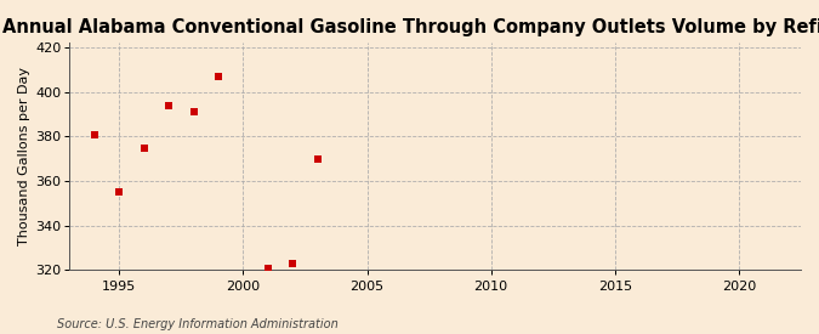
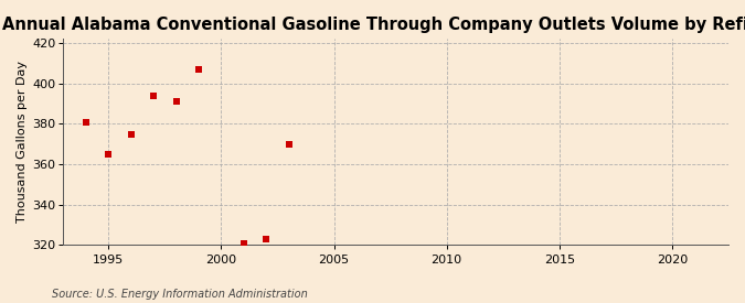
1995: 355 -> 365
